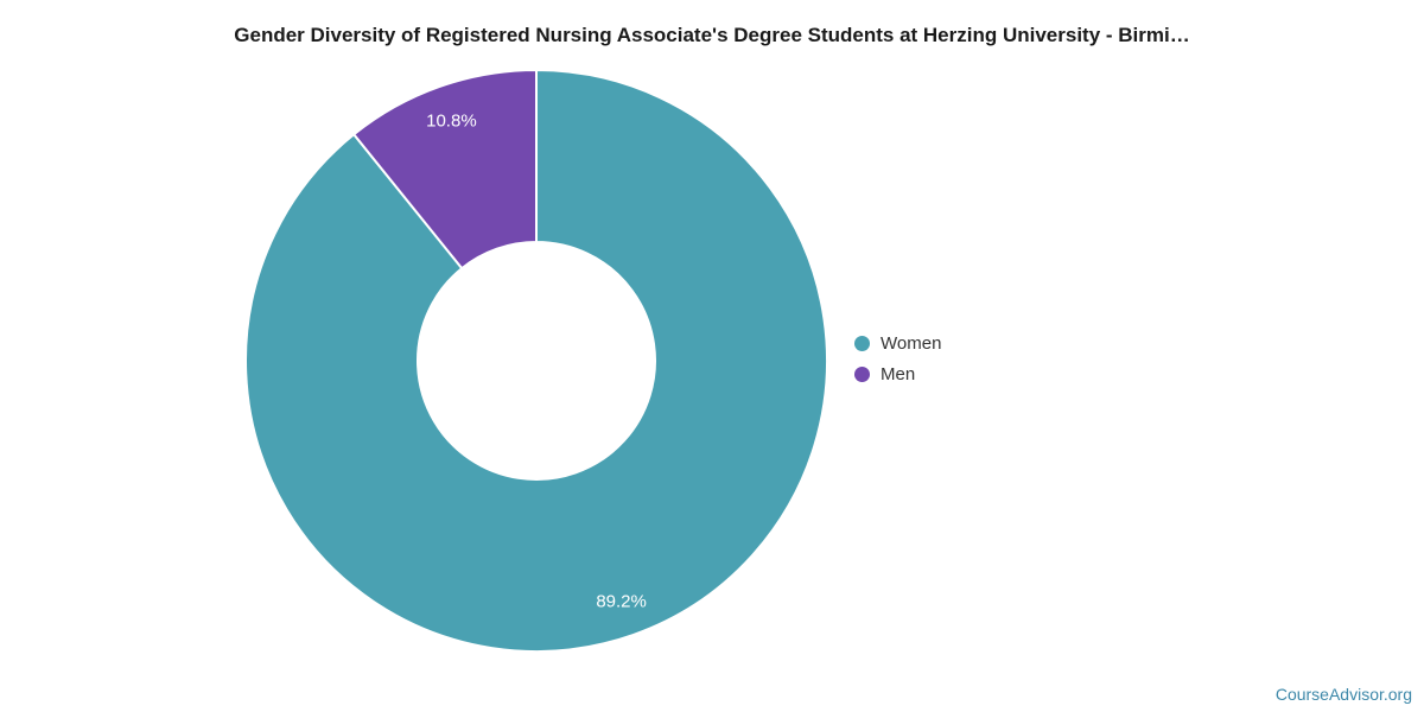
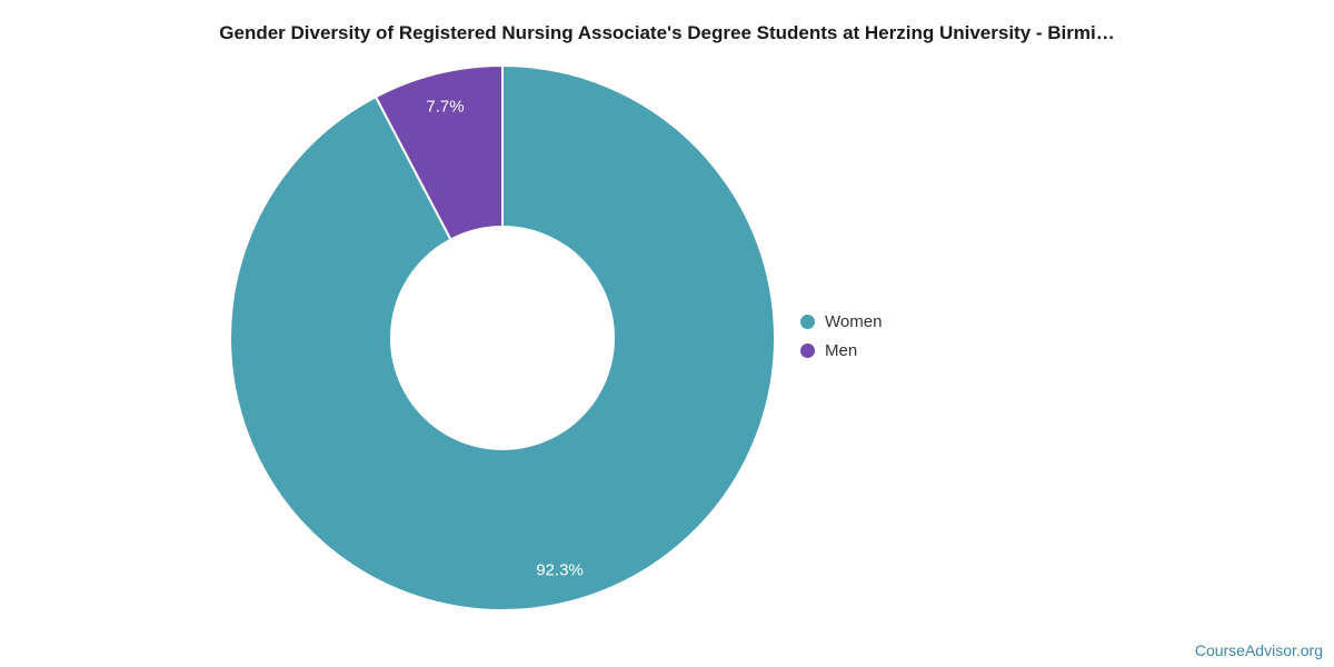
Women: 89.2% -> 92.3%
Men: 10.8% -> 7.7%
